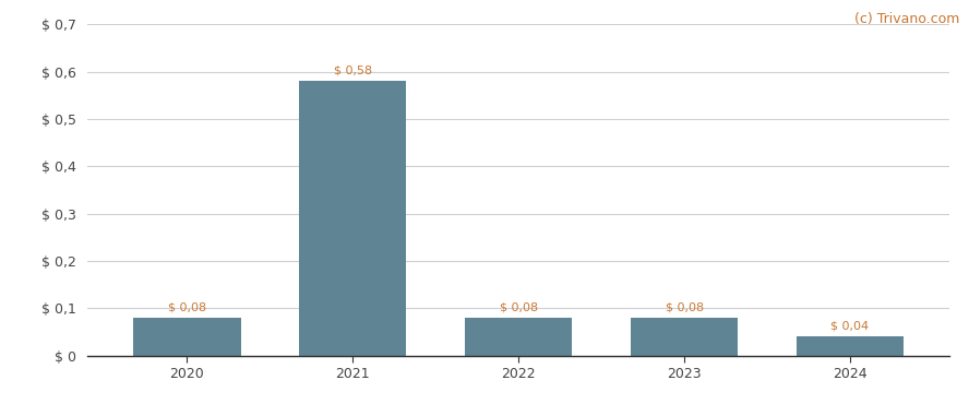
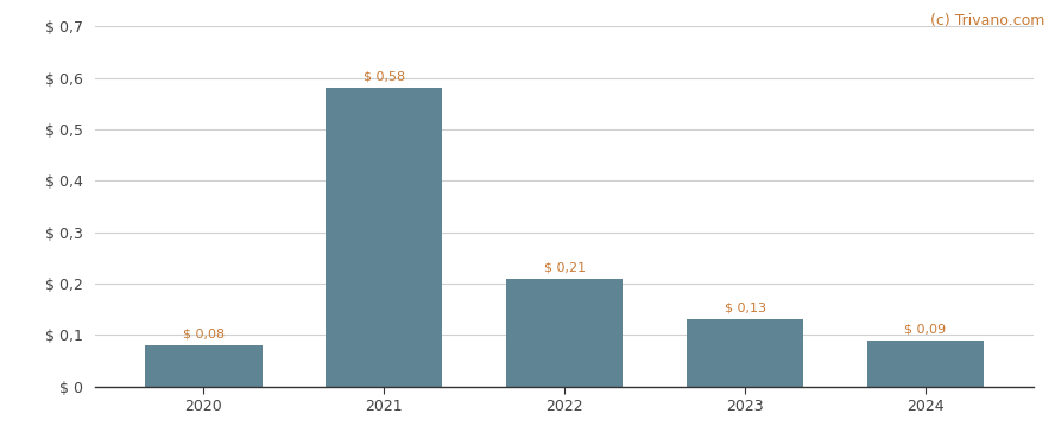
2022: 0,08 -> 0,21
2023: 0,08 -> 0,13
2024: 0,04 -> 0,09
